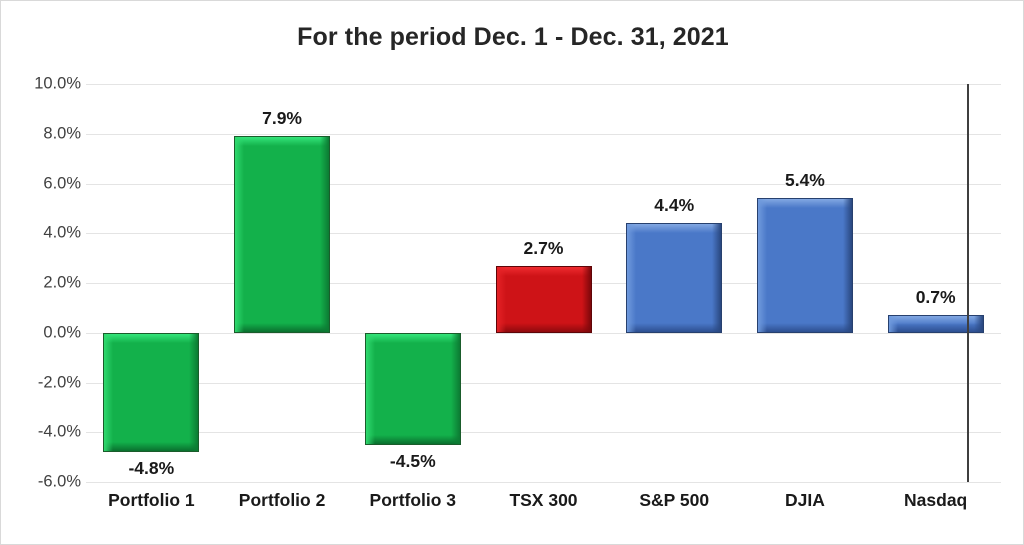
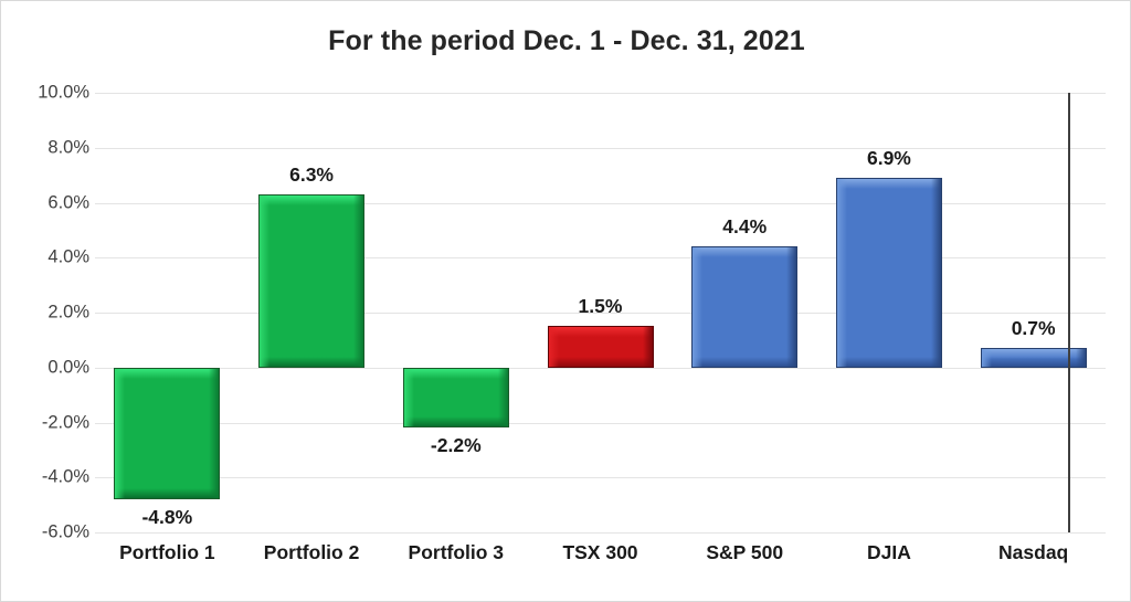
Portfolio 2: 7.9% -> 6.3%
Portfolio 3: -4.5% -> -2.2%
TSX 300: 2.7% -> 1.5%
DJIA: 5.4% -> 6.9%
